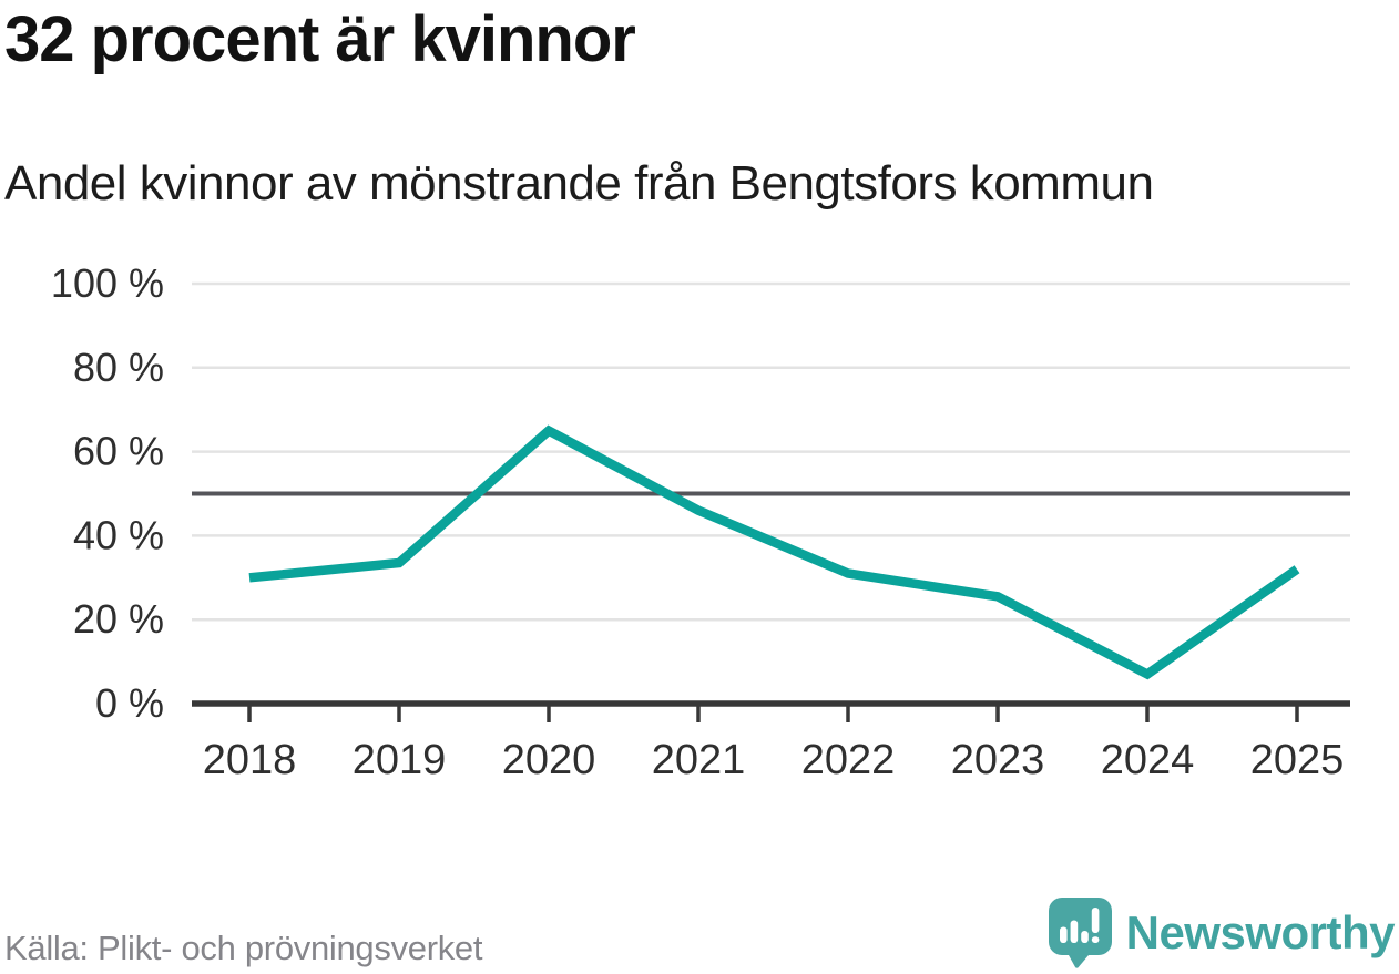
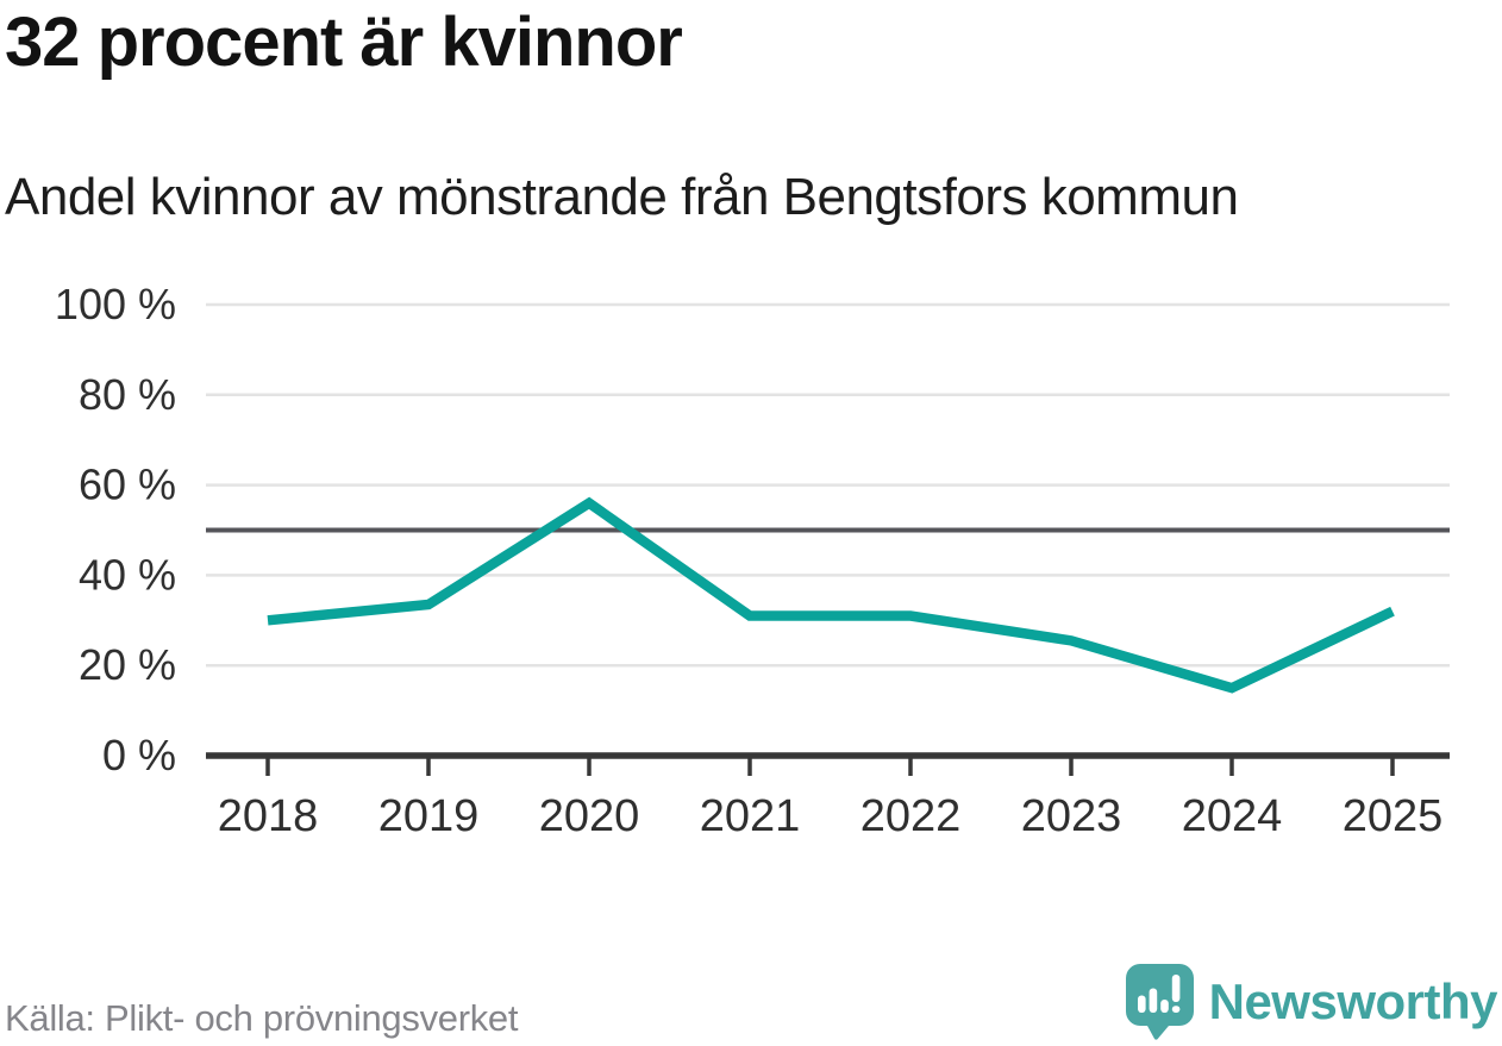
2020: 65% -> 56%
2021: 46% -> 31%
2024: 7% -> 15%
